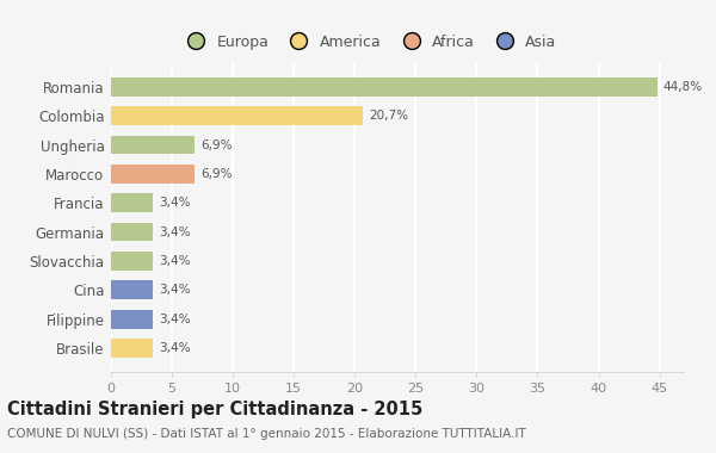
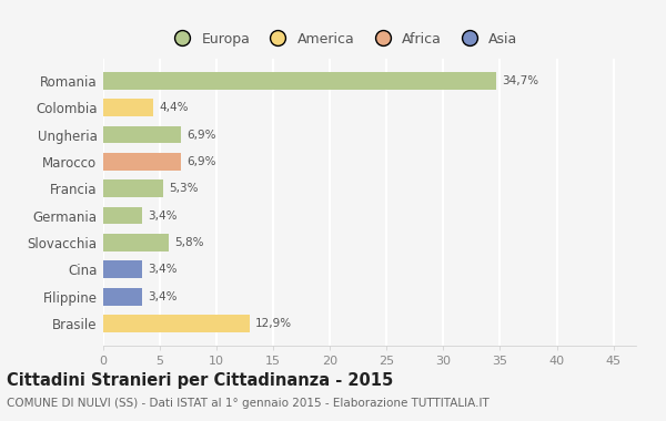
Romania: 44,8% -> 34,7%
Colombia: 20,7% -> 4,4%
Francia: 3,4% -> 5,3%
Slovacchia: 3,4% -> 5,8%
Brasile: 3,4% -> 12,9%
